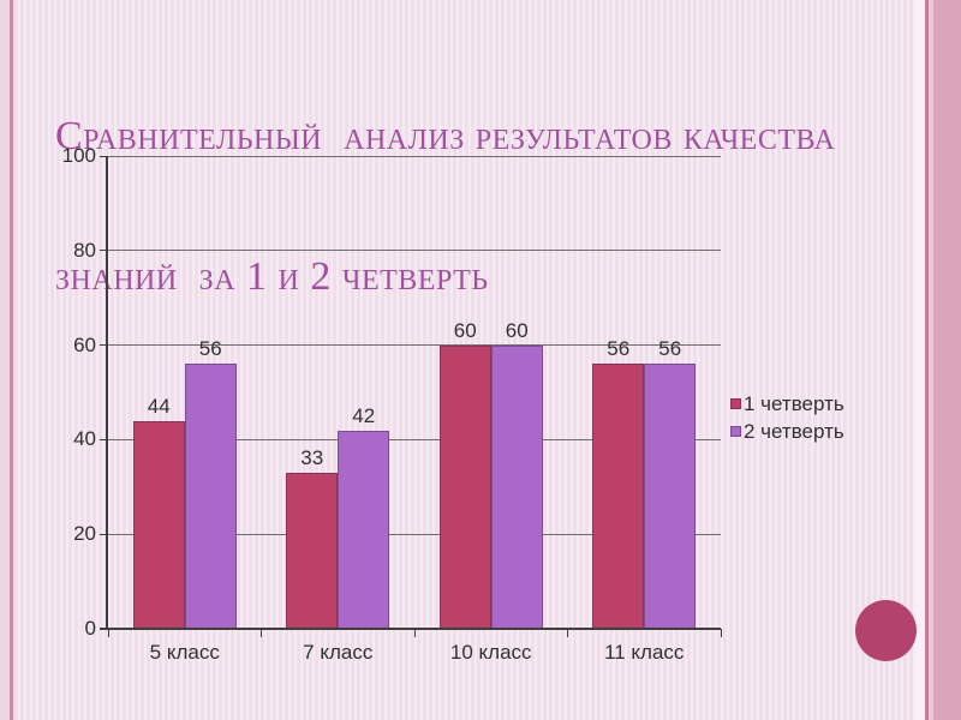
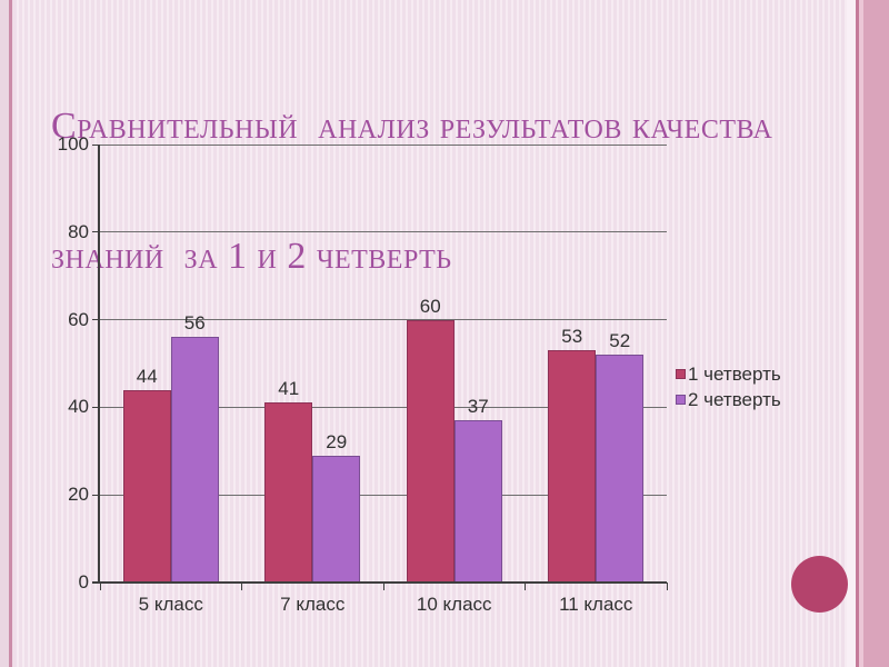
1 четверть/7 класс: 33 -> 41
2 четверть/7 класс: 42 -> 29
2 четверть/10 класс: 60 -> 37
1 четверть/11 класс: 56 -> 53
2 четверть/11 класс: 56 -> 52
